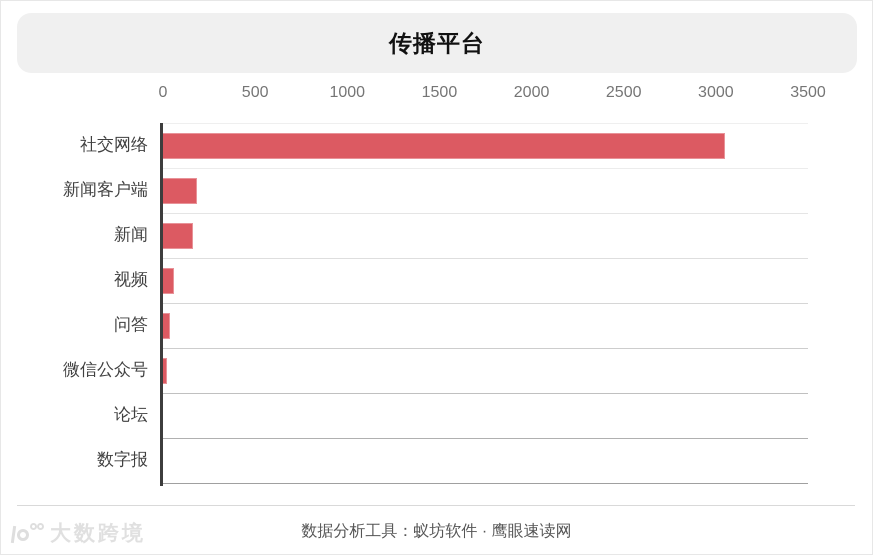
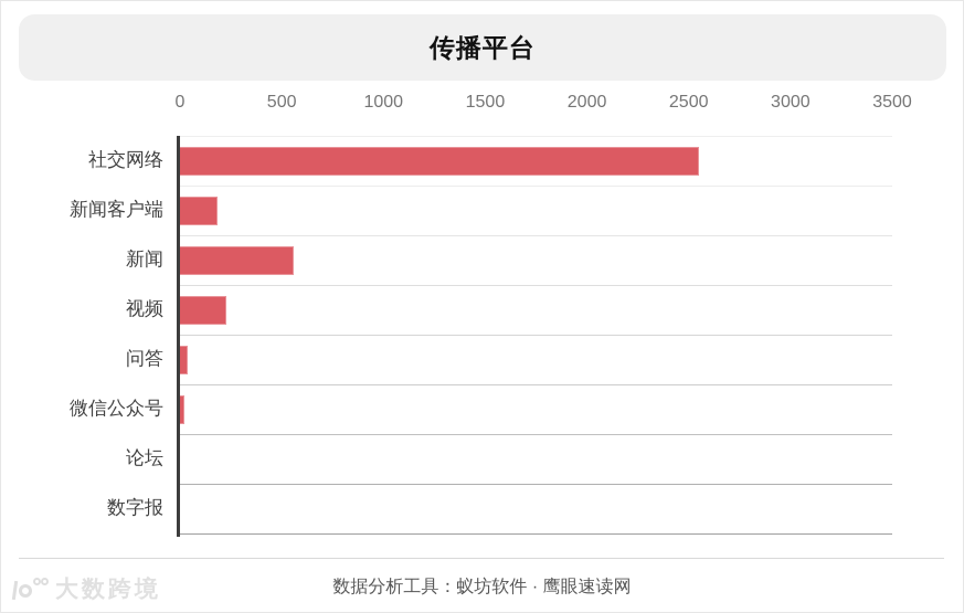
社交网络: 3050 -> 2550
新闻: 160 -> 560
视频: 60 -> 230
